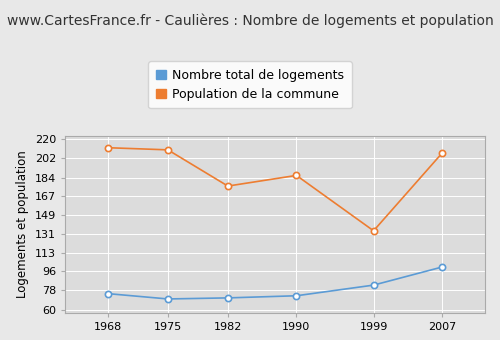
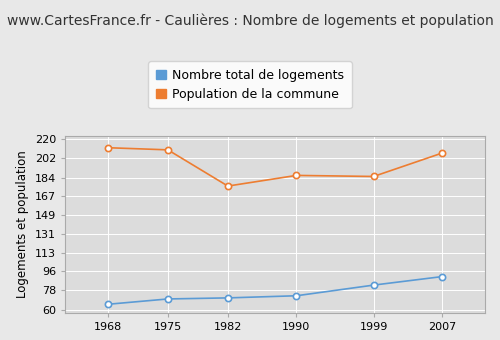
Nombre total de logements/1968: 75 -> 65
Population de la commune/1999: 134 -> 185
Nombre total de logements/2007: 100 -> 91
